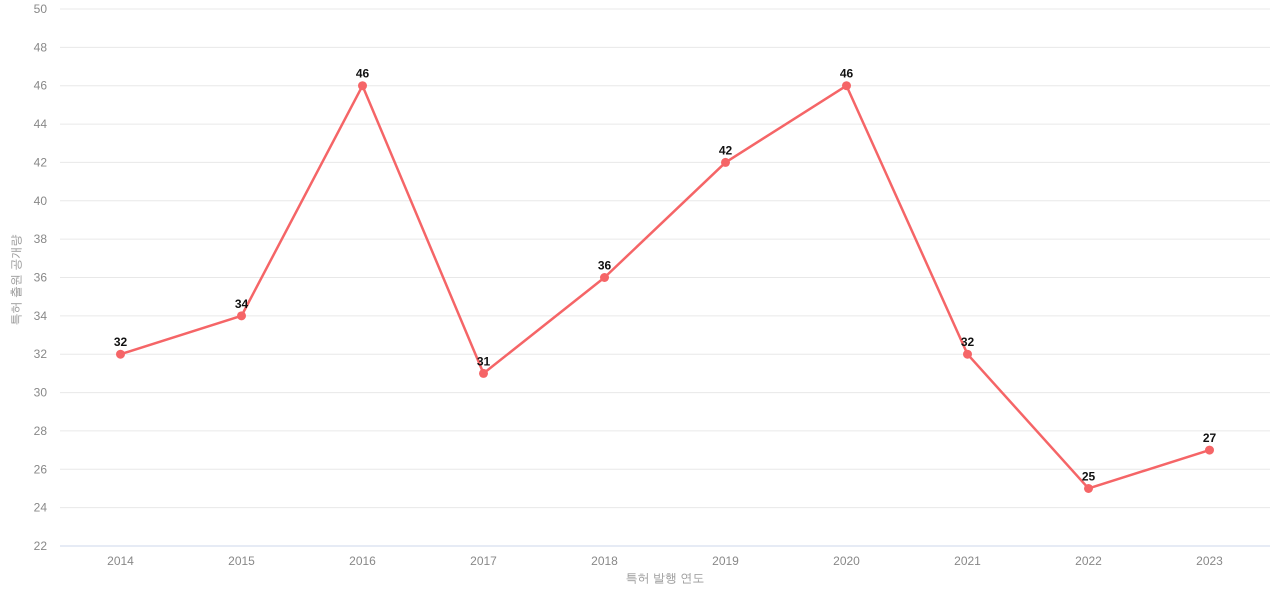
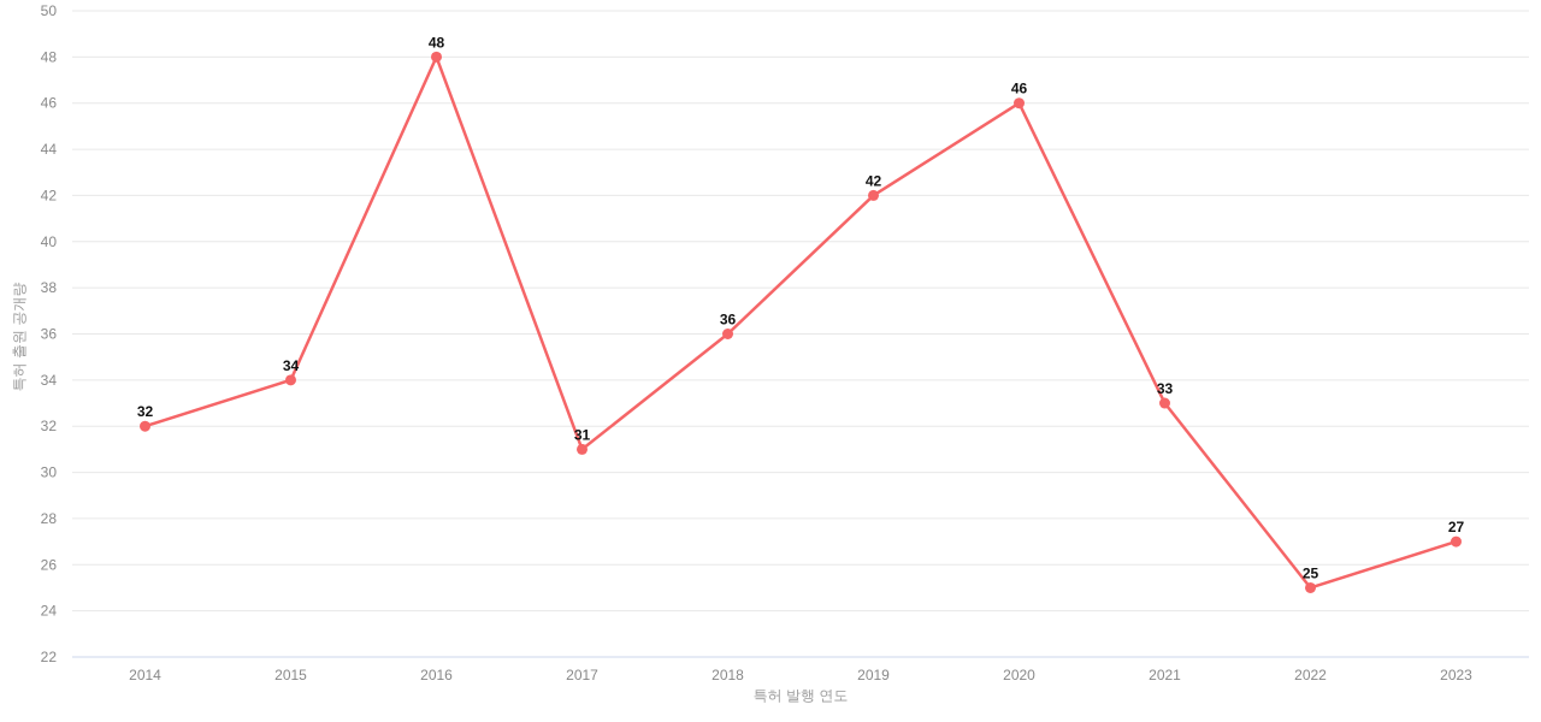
2016: 46 -> 48
2021: 32 -> 33
